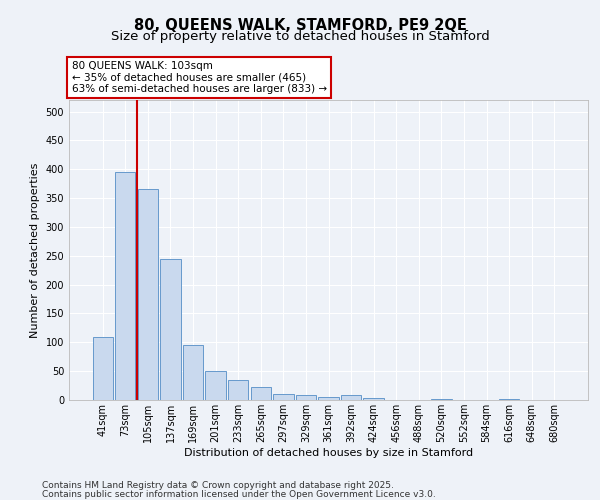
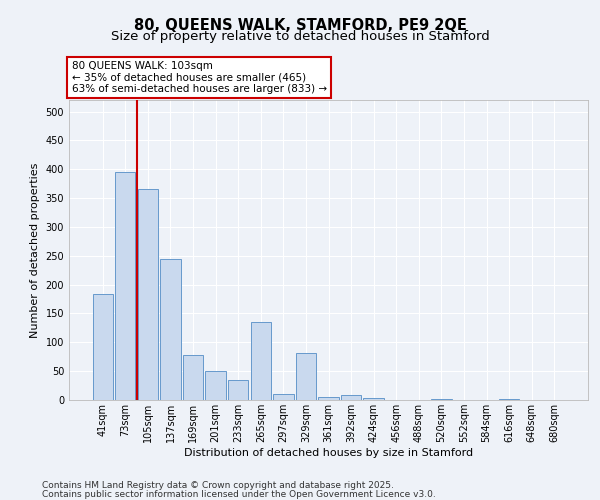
41sqm: 110 -> 184
169sqm: 95 -> 78
265sqm: 22 -> 136
329sqm: 8 -> 82
